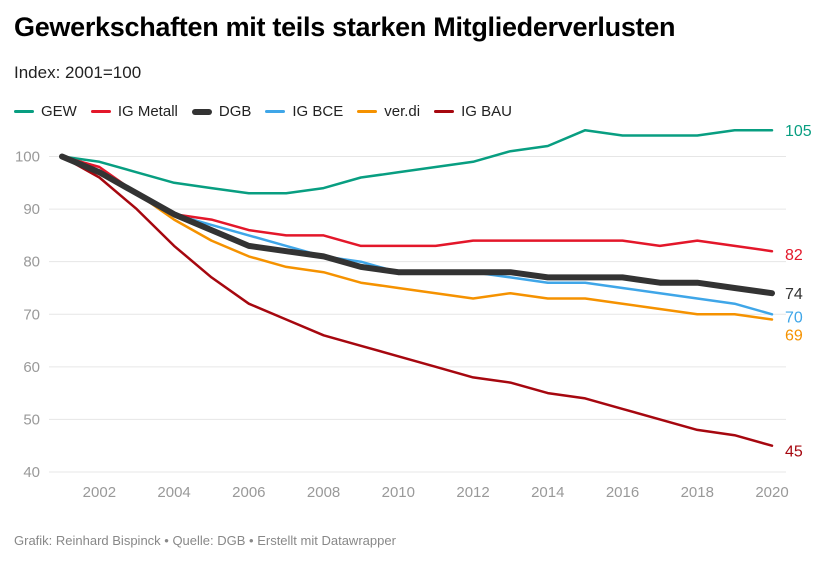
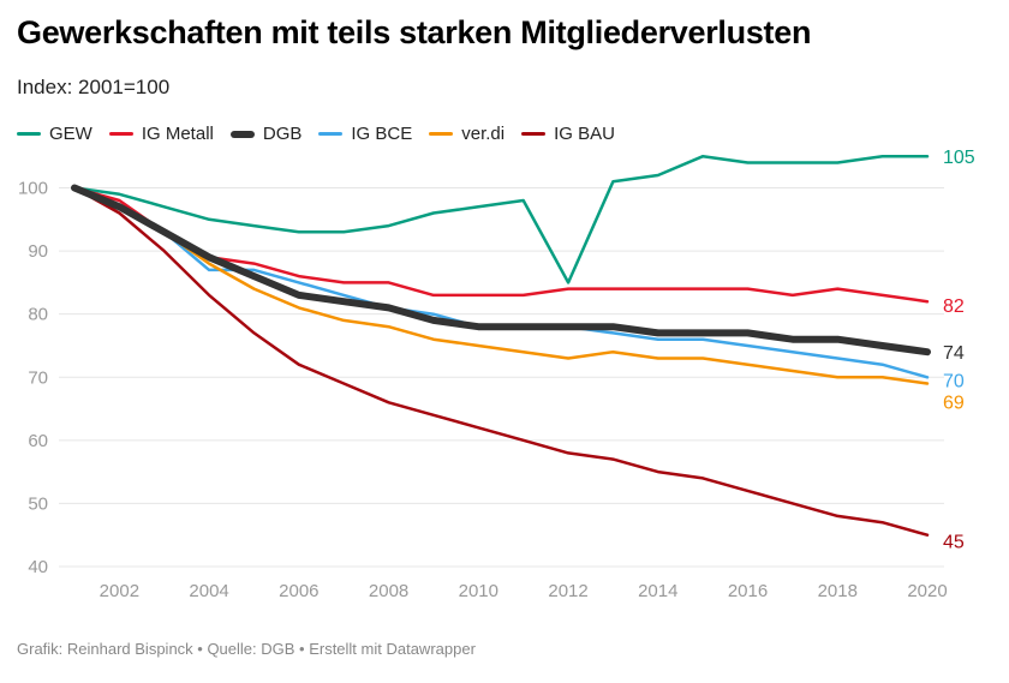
IG BCE/2004: 89 -> 87
GEW/2012: 99 -> 85
